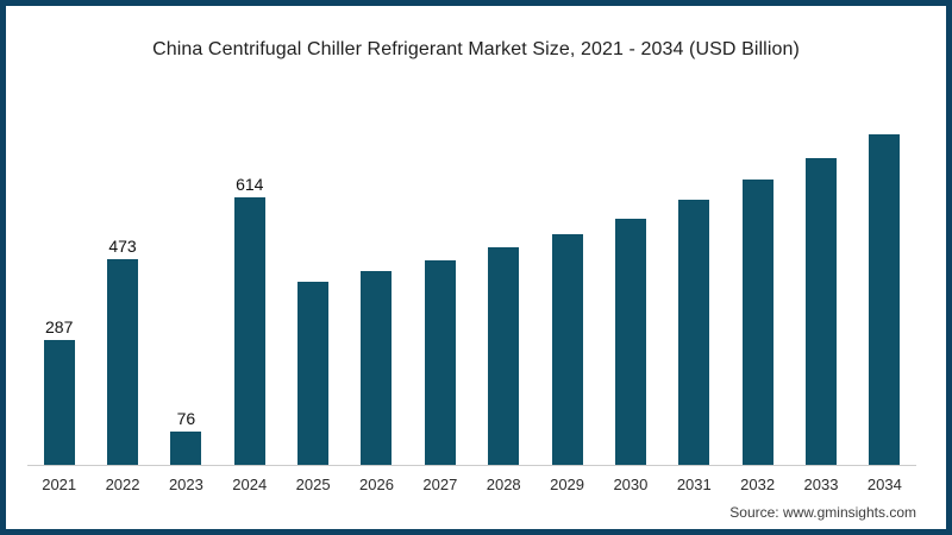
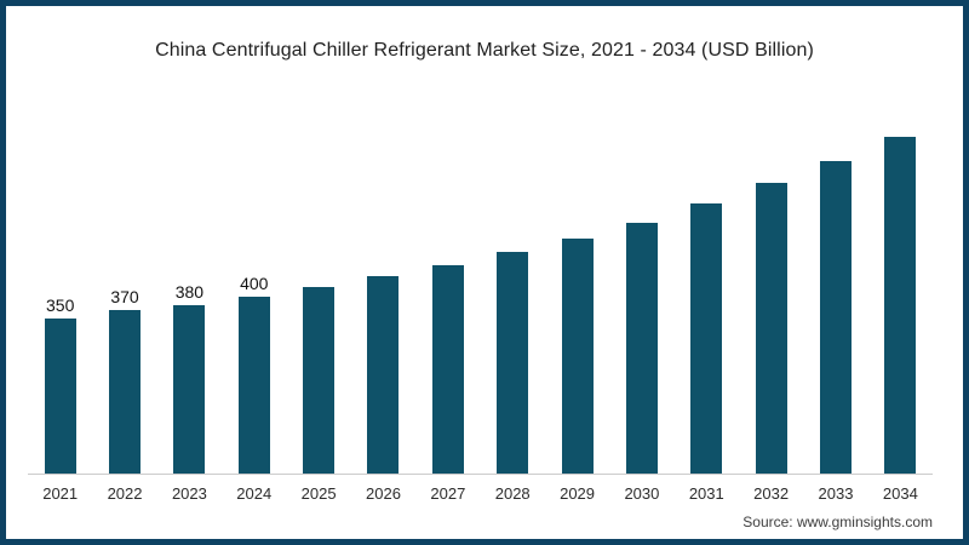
2021: 287 -> 350
2022: 473 -> 370
2023: 76 -> 380
2024: 614 -> 400
